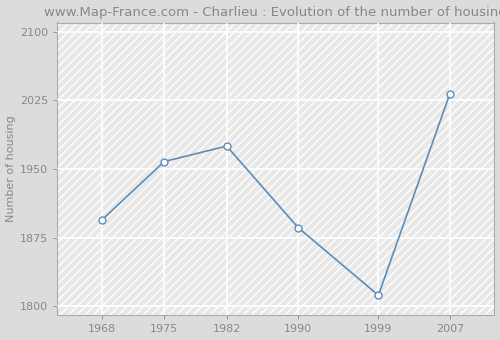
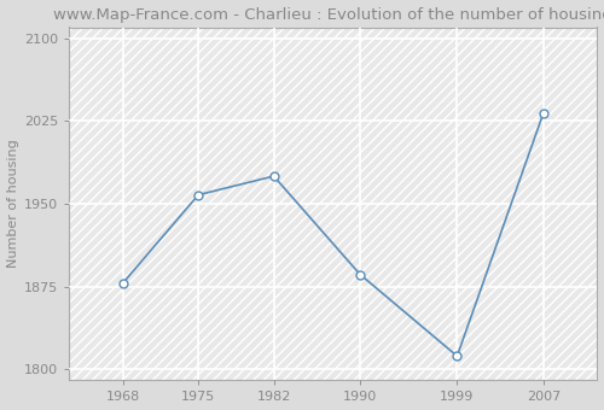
1968: 1894 -> 1878
